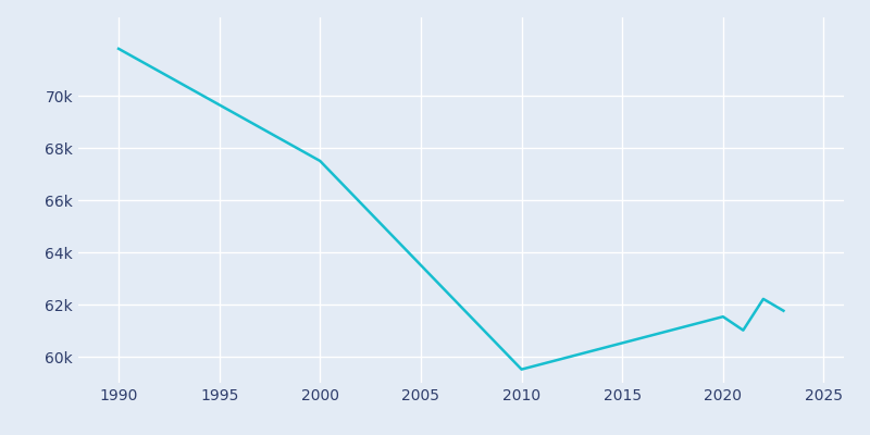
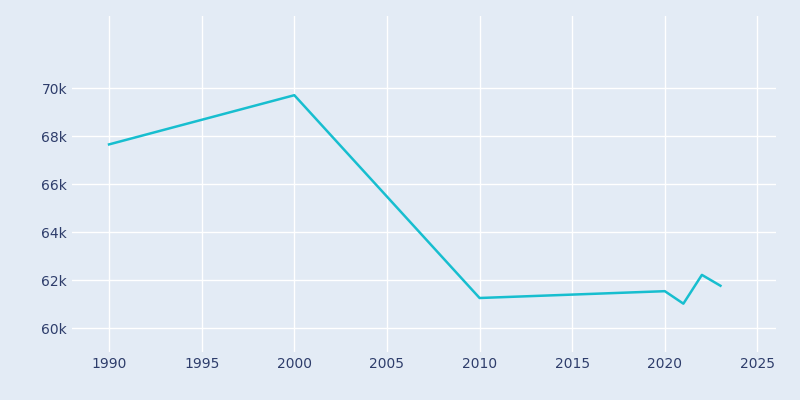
1990: 71.80k -> 67.65k
2000: 67.50k -> 69.70k
2010: 59.52k -> 61.25k
